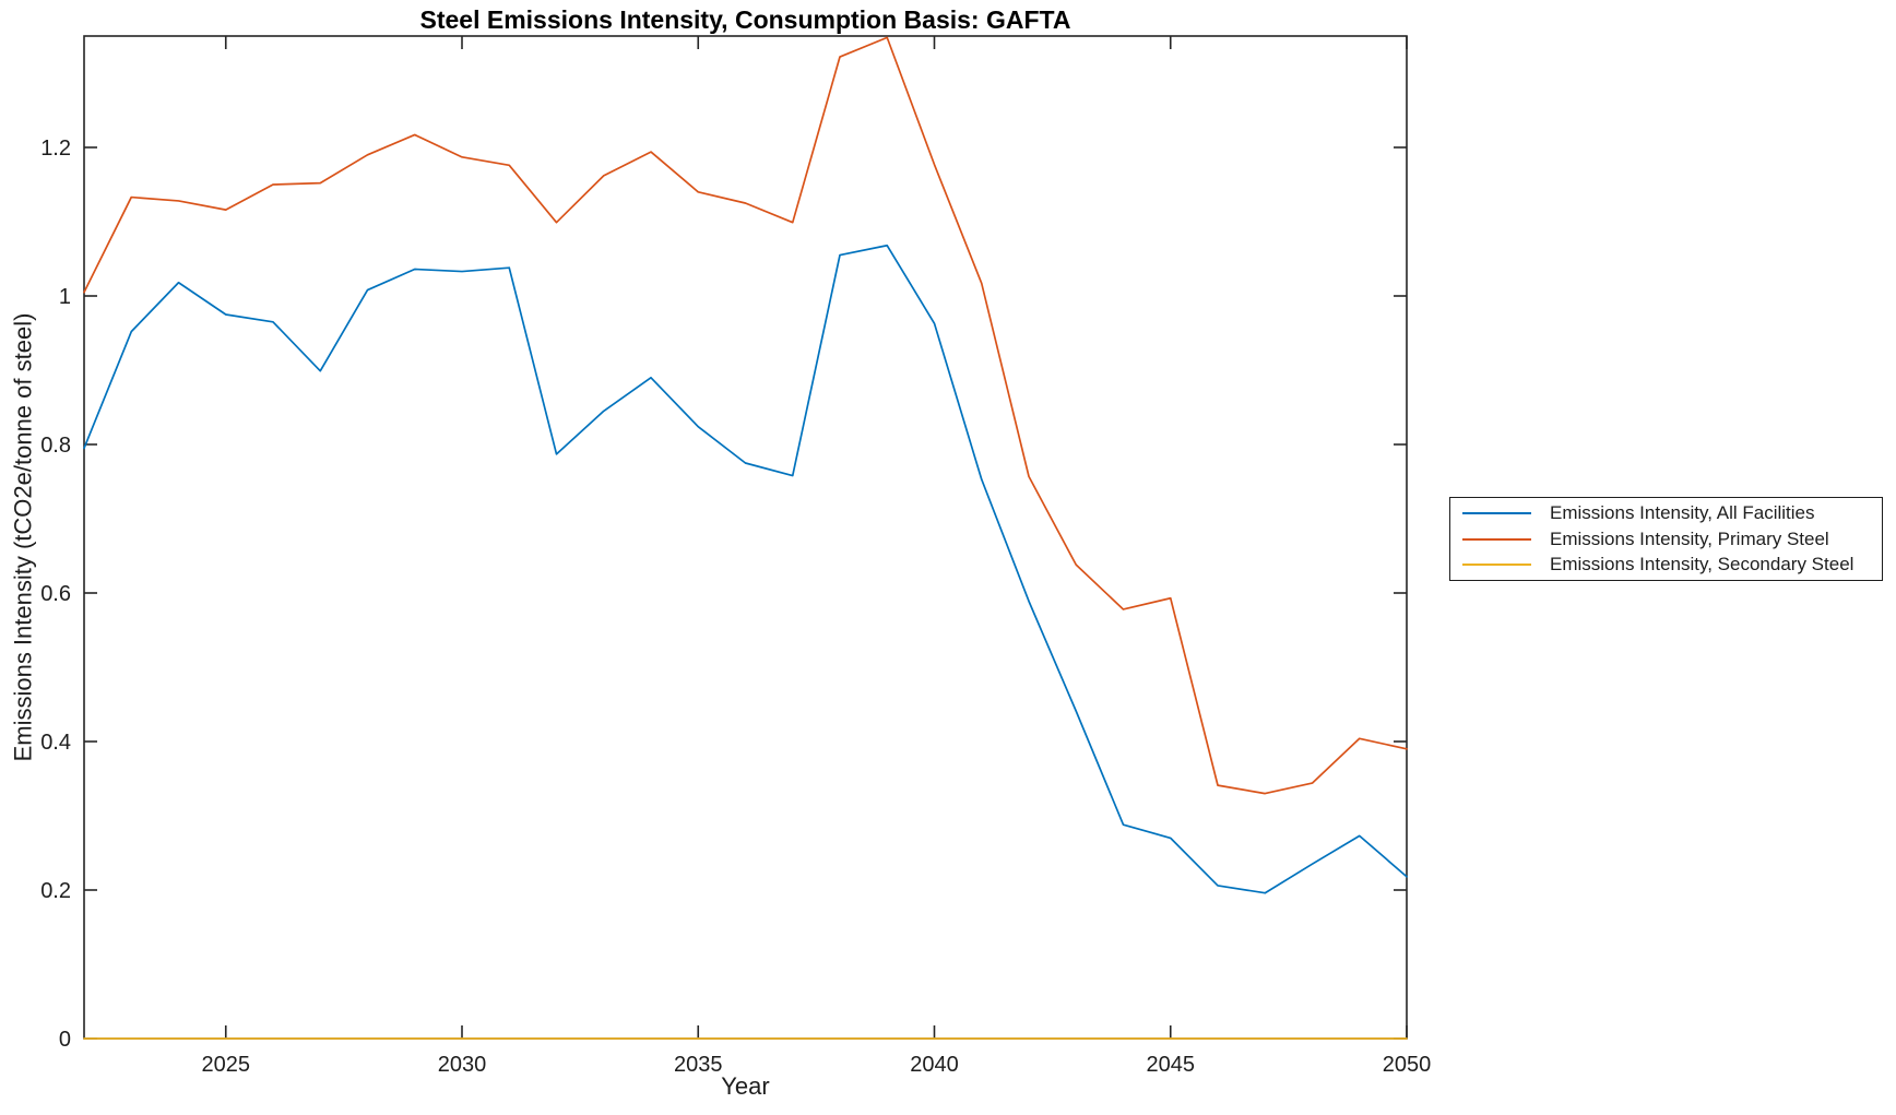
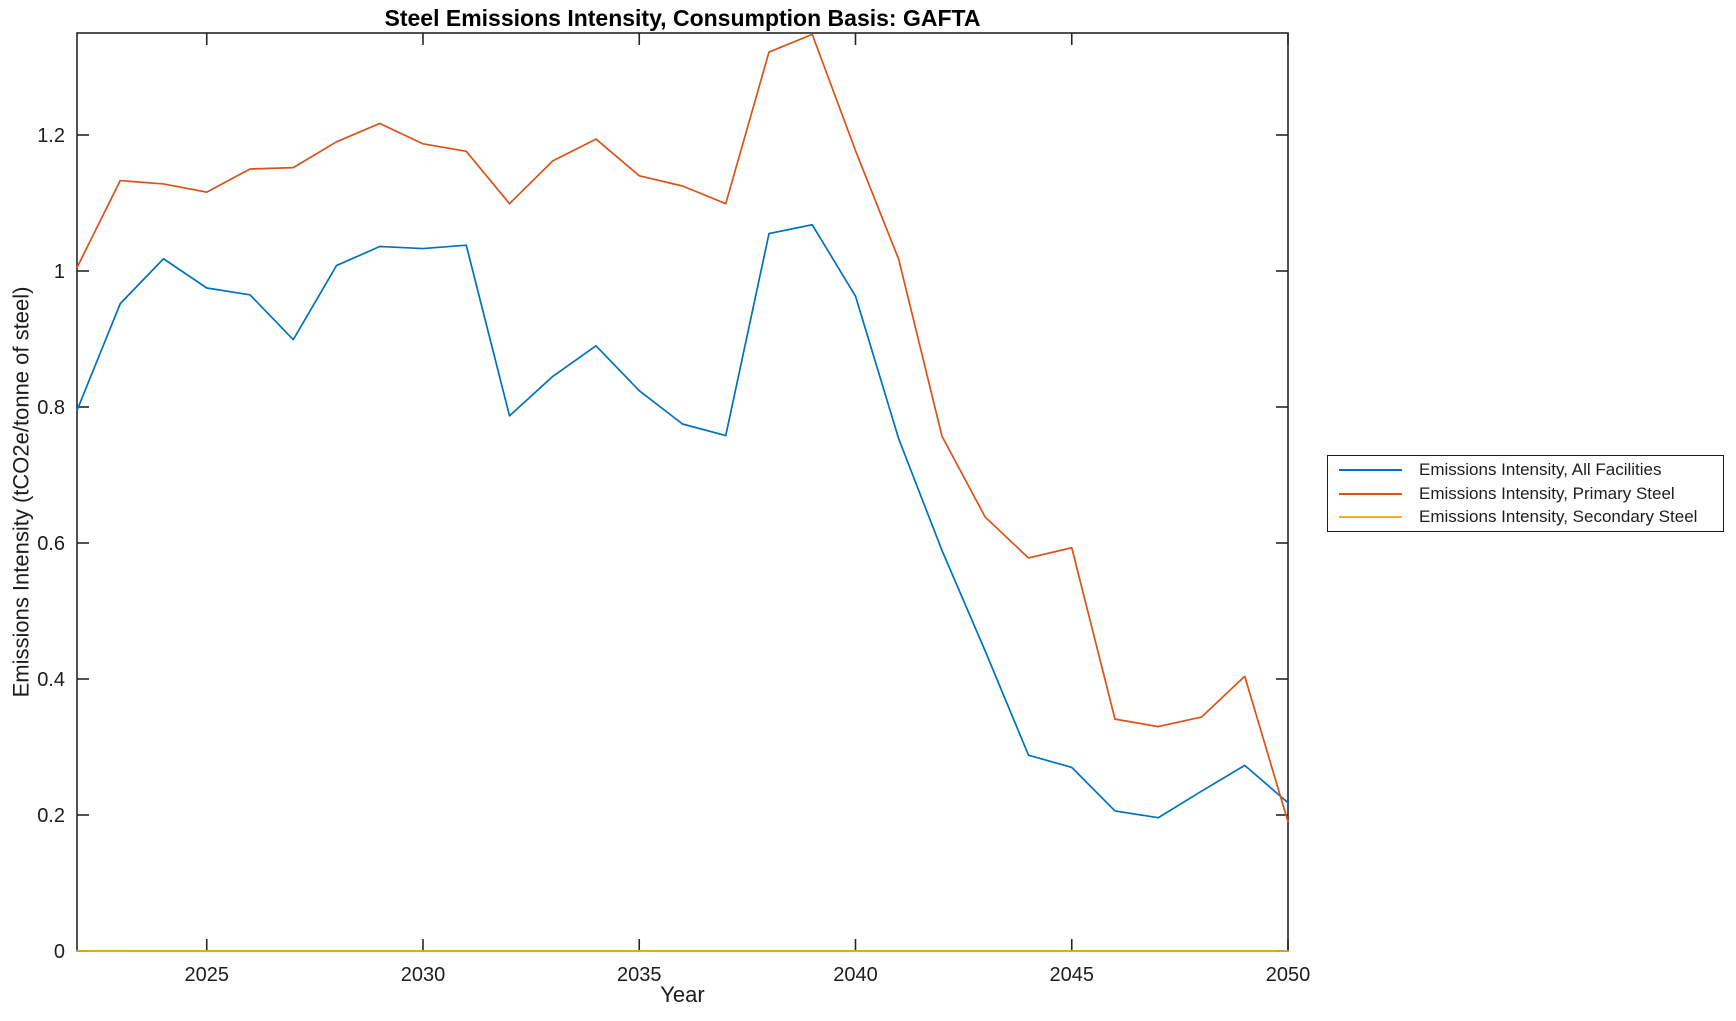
Emissions Intensity, Primary Steel/2050: 0.39 -> 0.19
